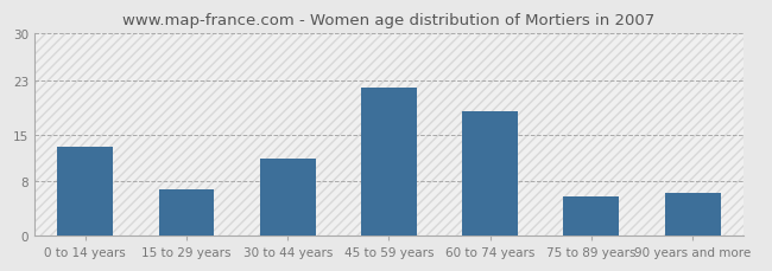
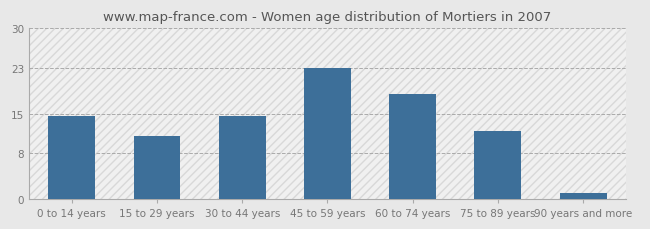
0 to 14 years: 13.2 -> 14.5
15 to 29 years: 6.8 -> 11.0
30 to 44 years: 11.4 -> 14.5
45 to 59 years: 22.0 -> 23.0
75 to 89 years: 5.8 -> 12.0
90 years and more: 6.4 -> 1.0
